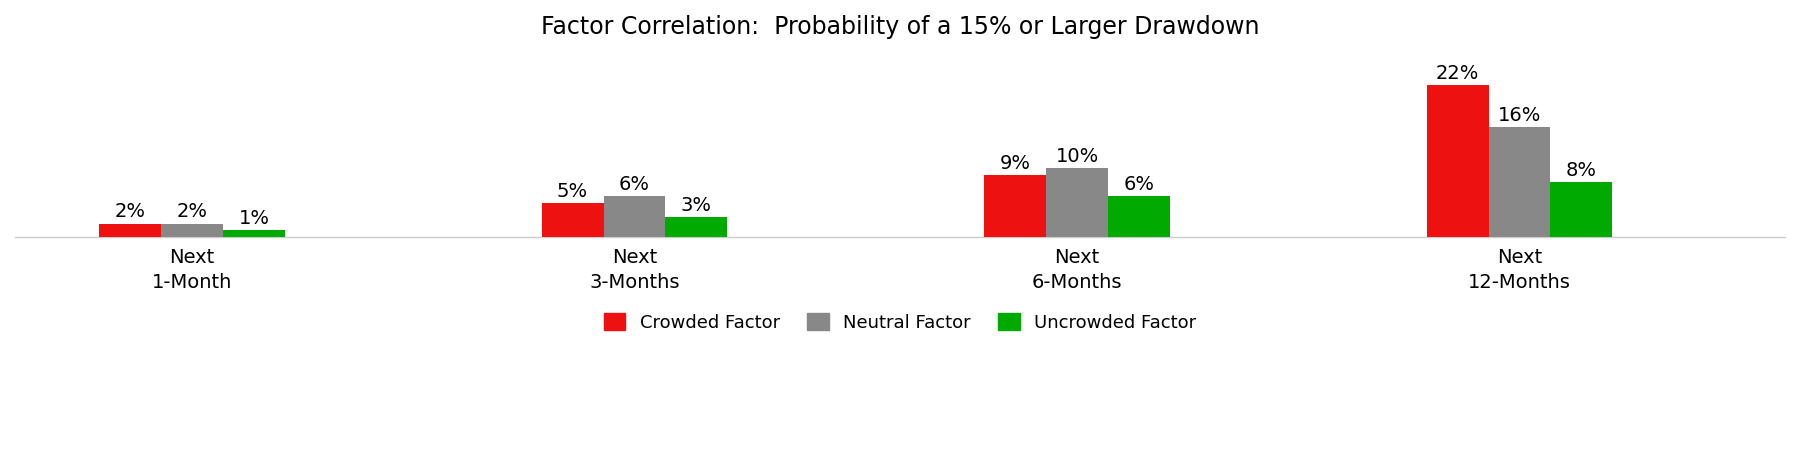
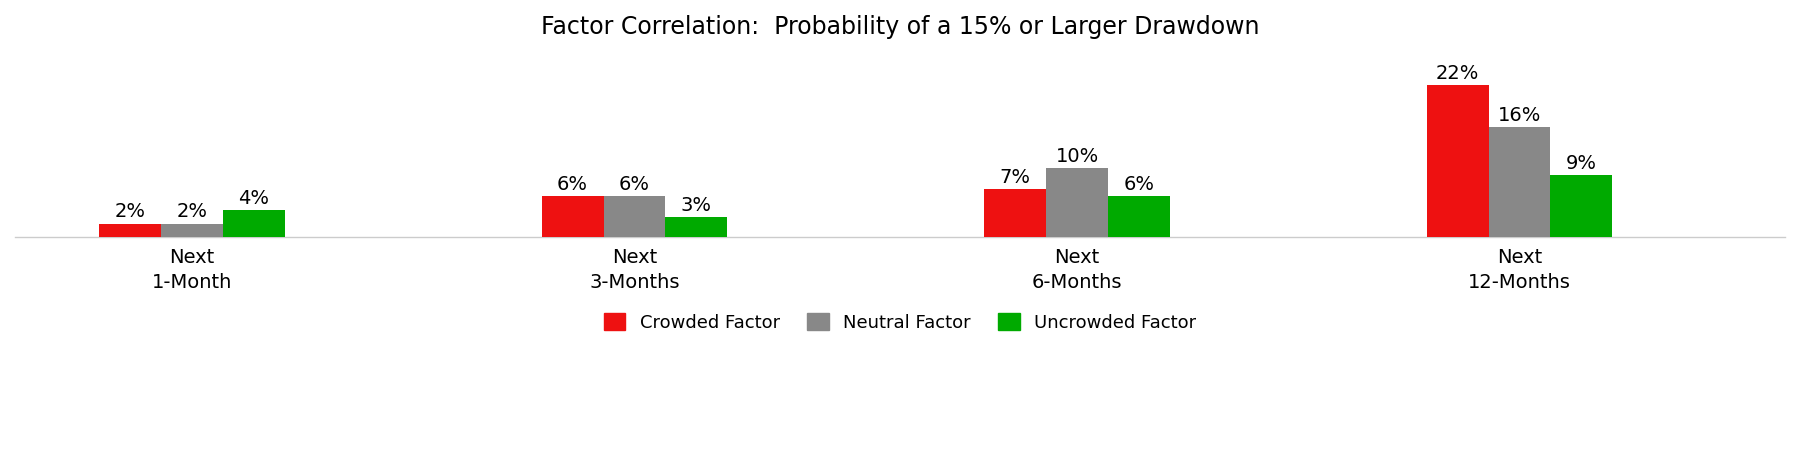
Uncrowded Factor/Next 1-Month: 1% -> 4%
Crowded Factor/Next 3-Months: 5% -> 6%
Crowded Factor/Next 6-Months: 9% -> 7%
Uncrowded Factor/Next 12-Months: 8% -> 9%
